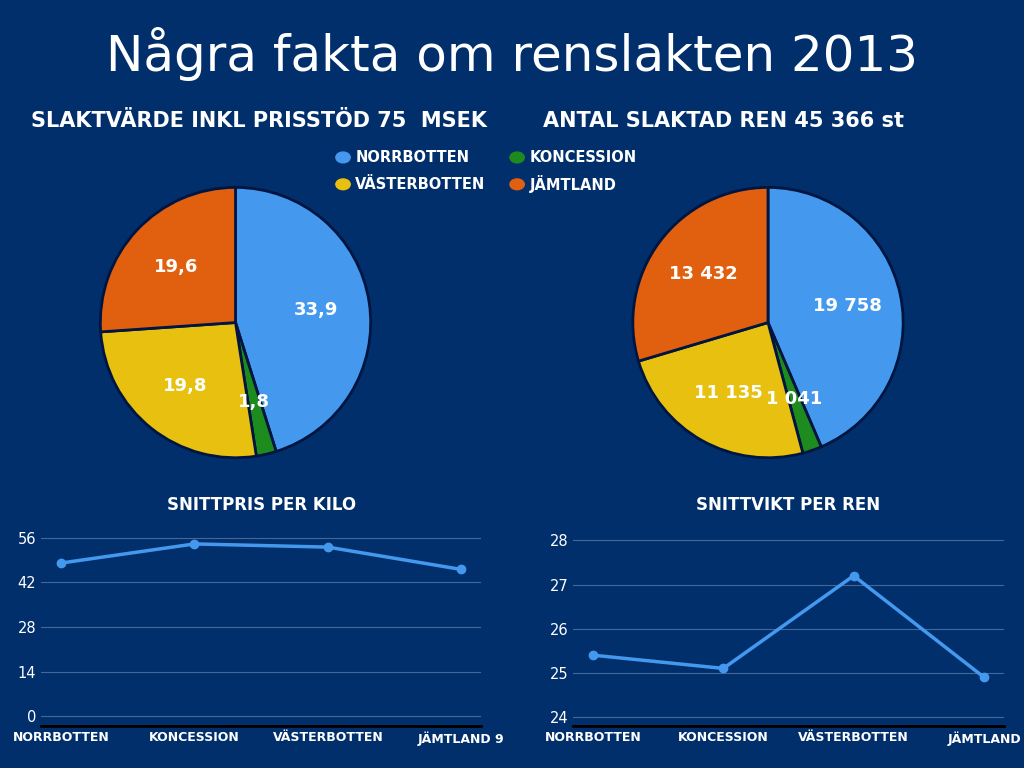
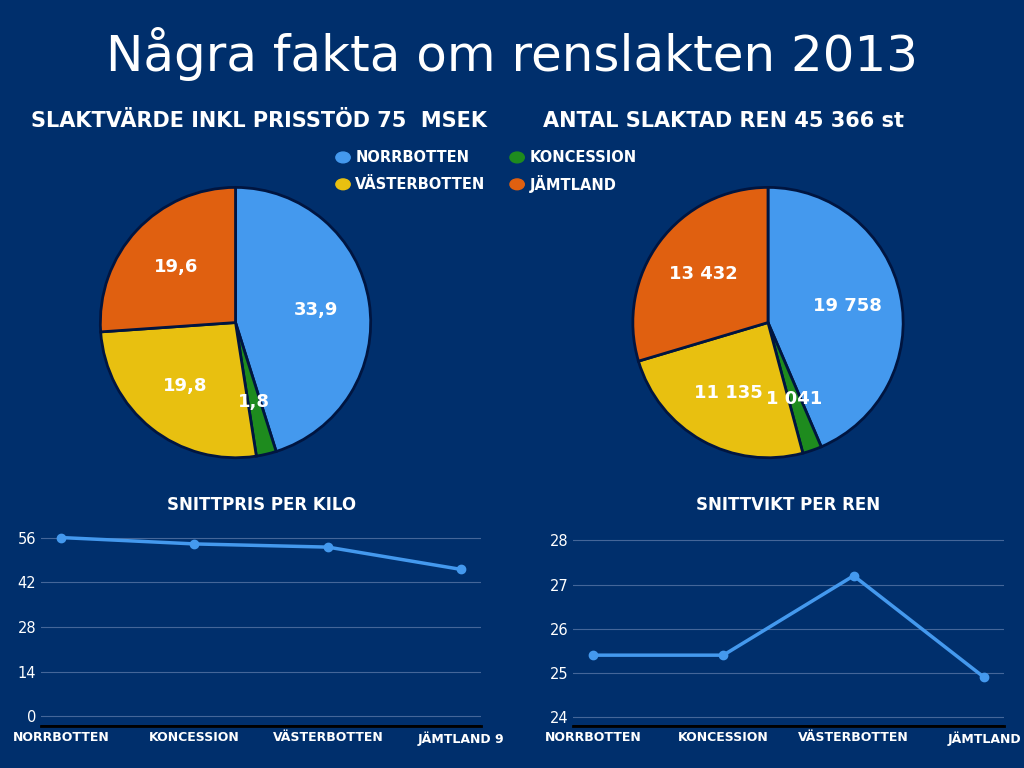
SNITTPRIS PER KILO/NORRBOTTEN: 48 -> 56
SNITTVIKT PER REN/KONCESSION: 25.1 -> 25.4
